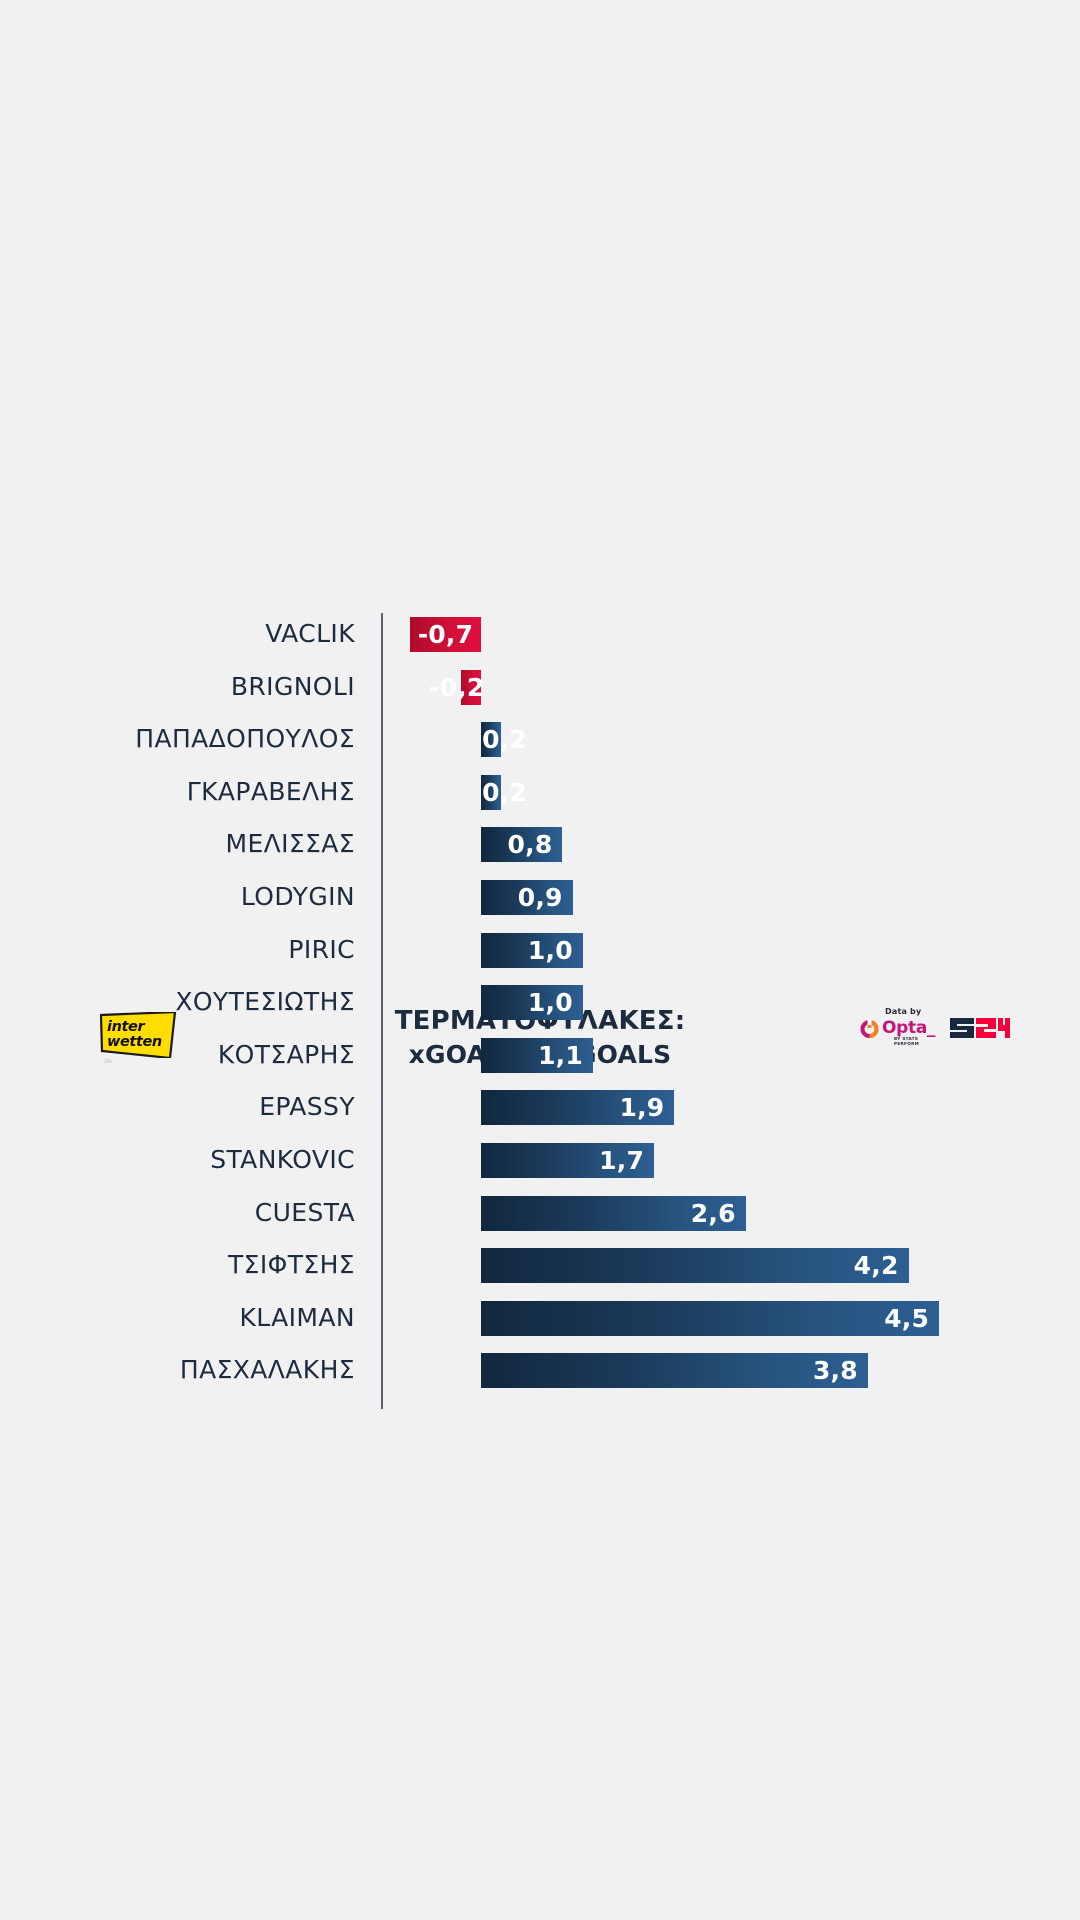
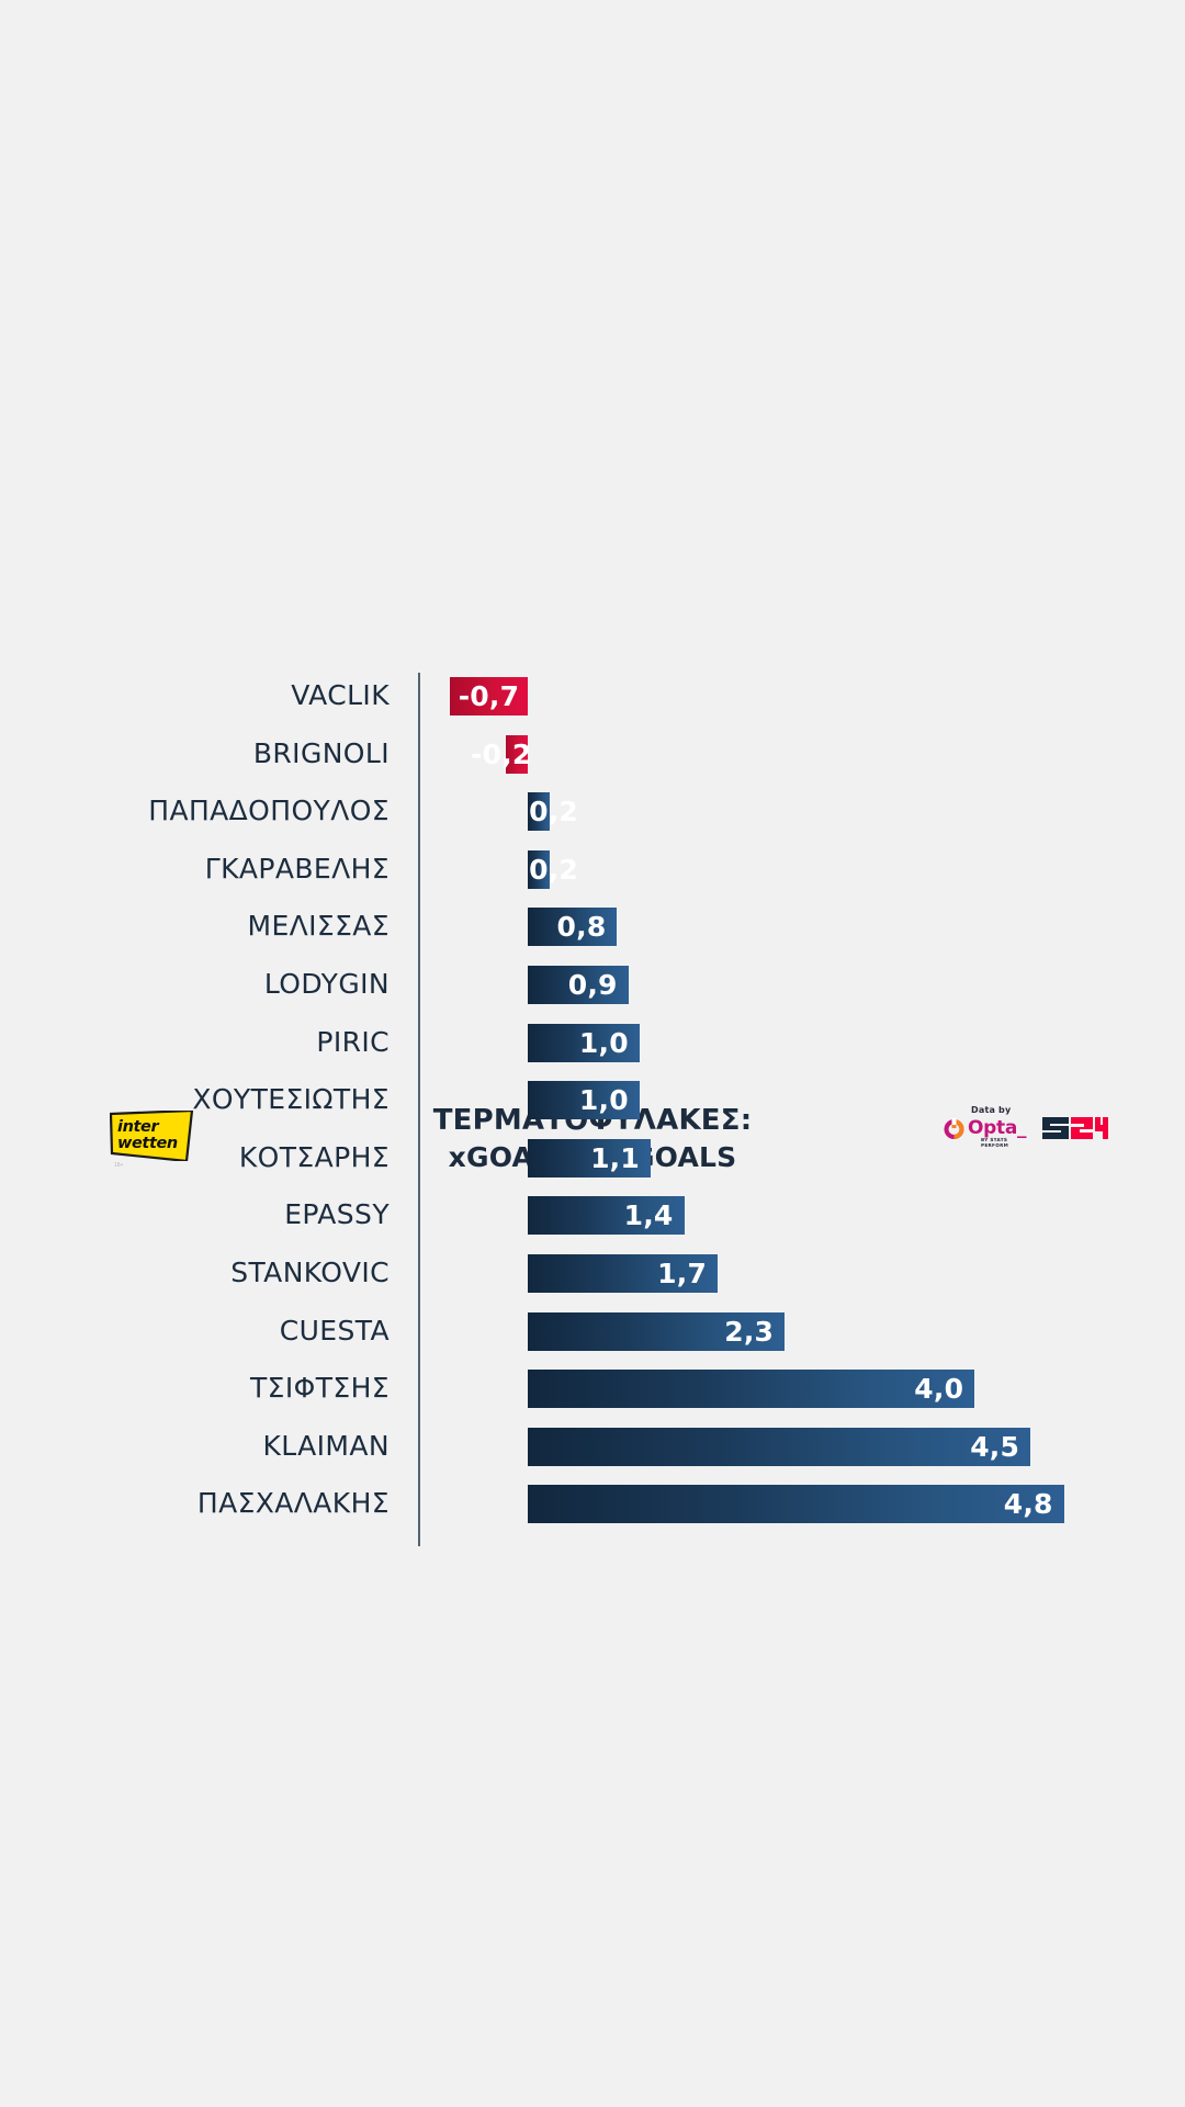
EPASSY: 1,9 -> 1,4
CUESTA: 2,6 -> 2,3
ΤΣΙΦΤΣΗΣ: 4,2 -> 4,0
ΠΑΣΧΑΛΑΚΗΣ: 3,8 -> 4,8
